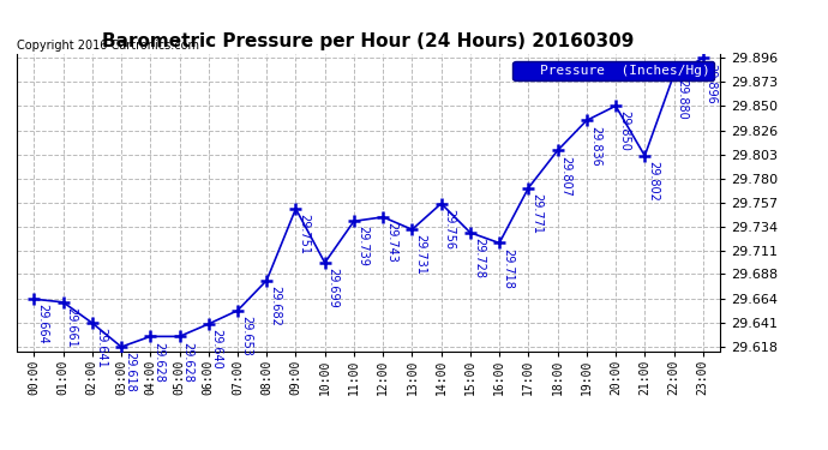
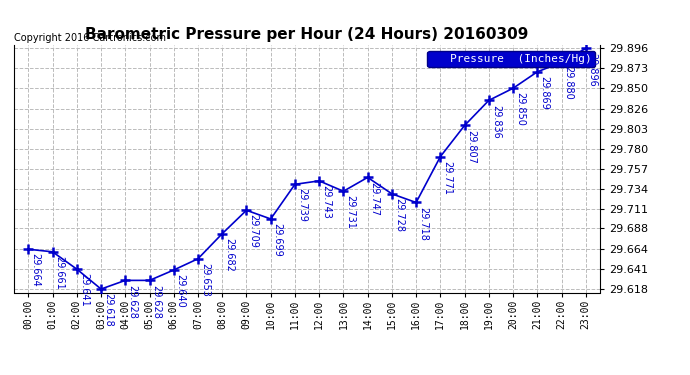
09:00: 29.751 -> 29.709
14:00: 29.756 -> 29.747
21:00: 29.802 -> 29.869
